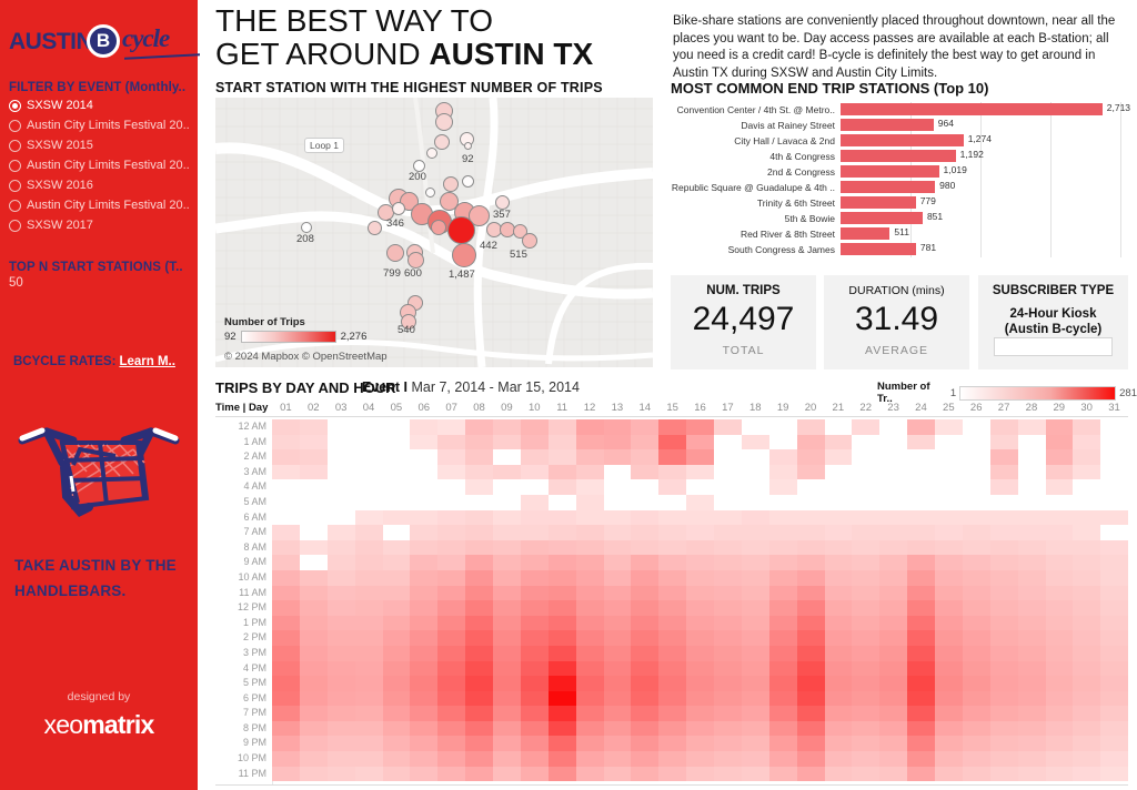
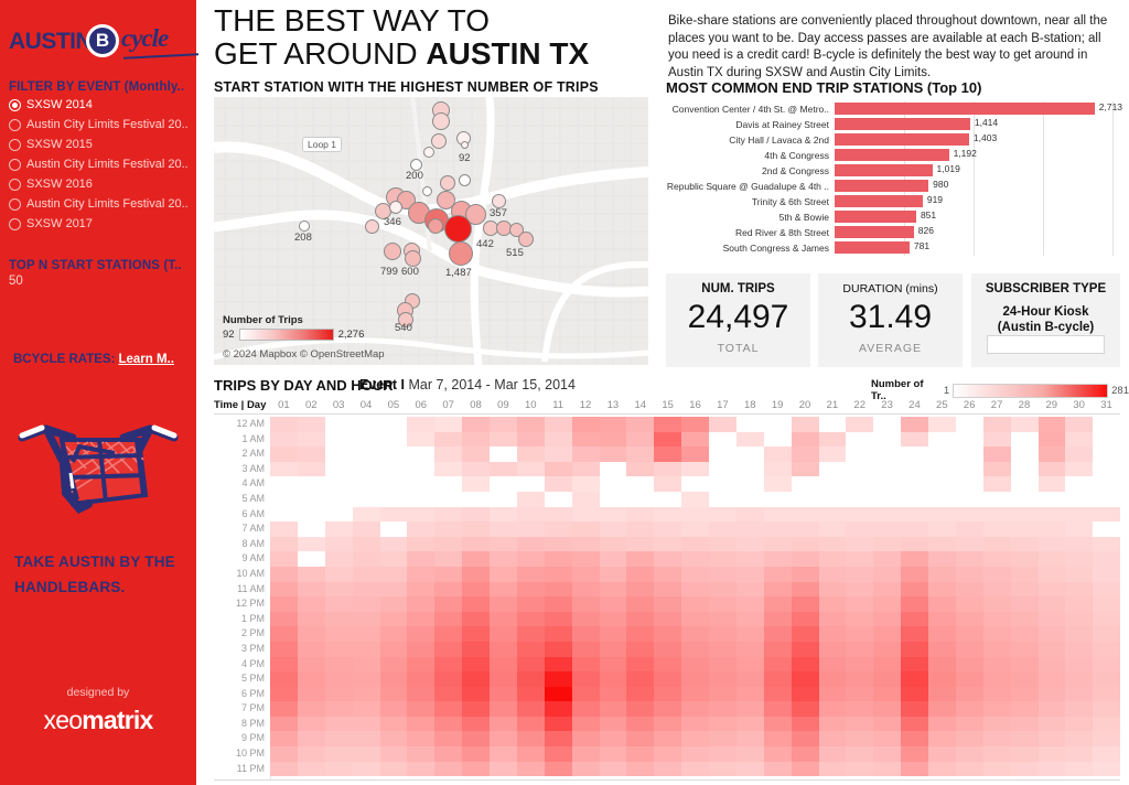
MOST COMMON END TRIP STATIONS (Top 10)/Davis at Rainey Street: 964 -> 1,414
MOST COMMON END TRIP STATIONS (Top 10)/City Hall / Lavaca & 2nd: 1,274 -> 1,403
MOST COMMON END TRIP STATIONS (Top 10)/Trinity & 6th Street: 779 -> 919
MOST COMMON END TRIP STATIONS (Top 10)/Red River & 8th Street: 511 -> 826
